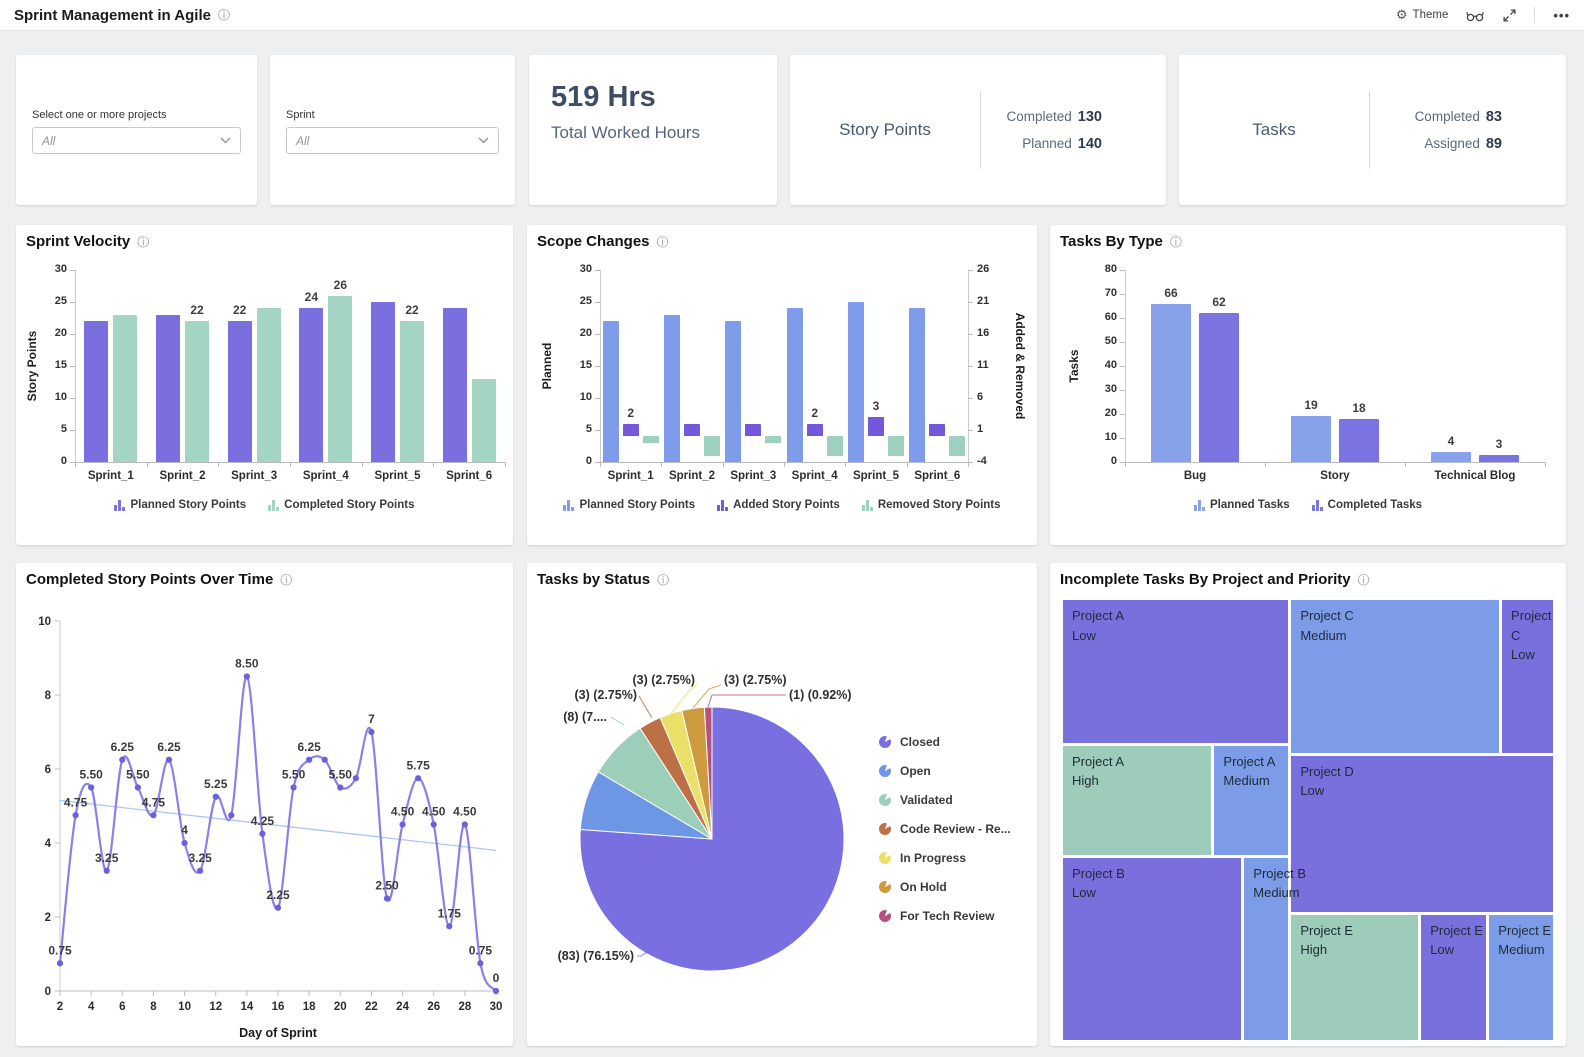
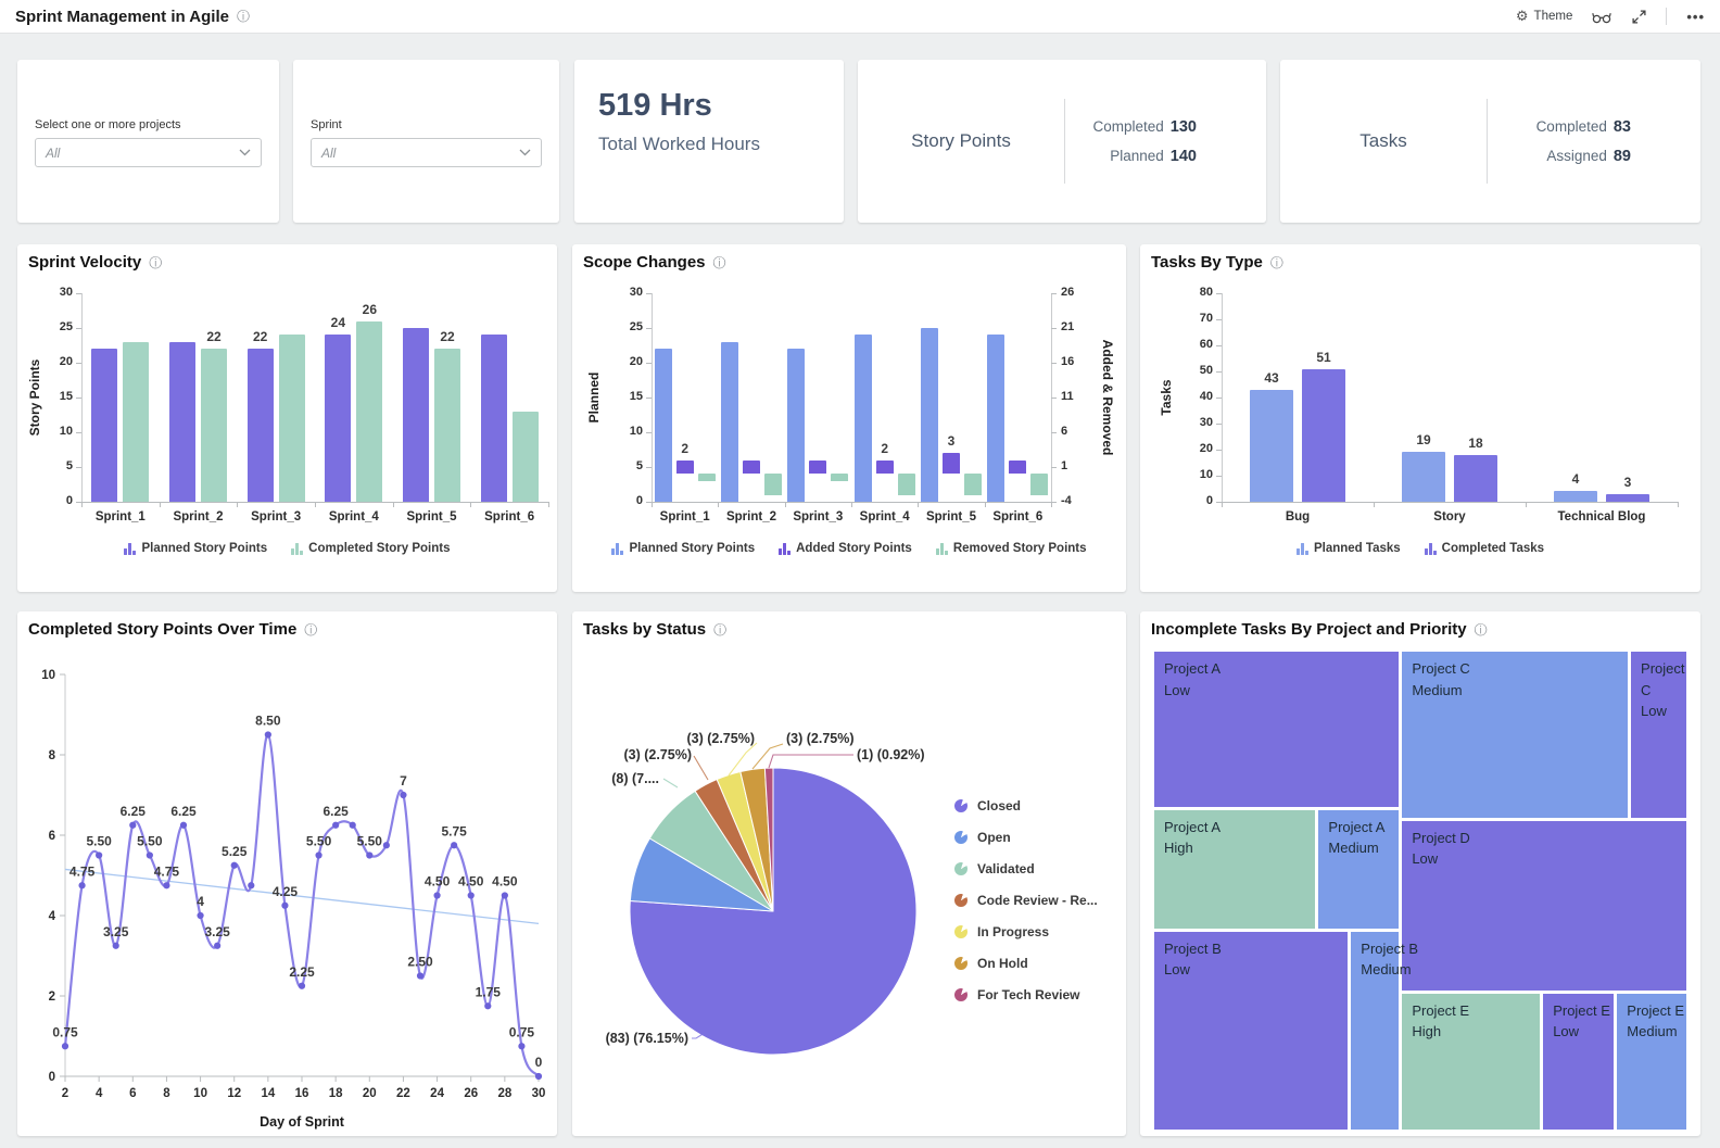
Tasks By Type/Planned Tasks/Bug: 66 -> 43
Tasks By Type/Completed Tasks/Bug: 62 -> 51
